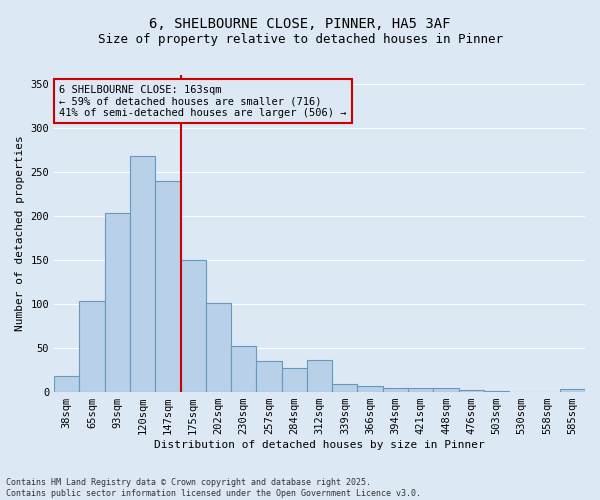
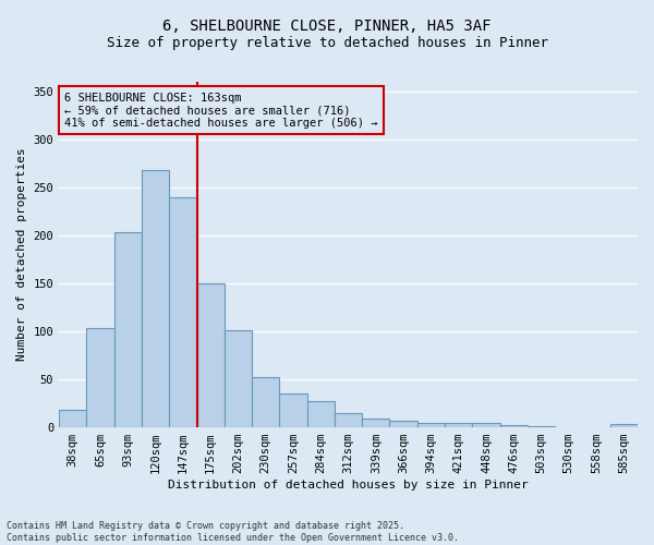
312sqm: 36 -> 15
